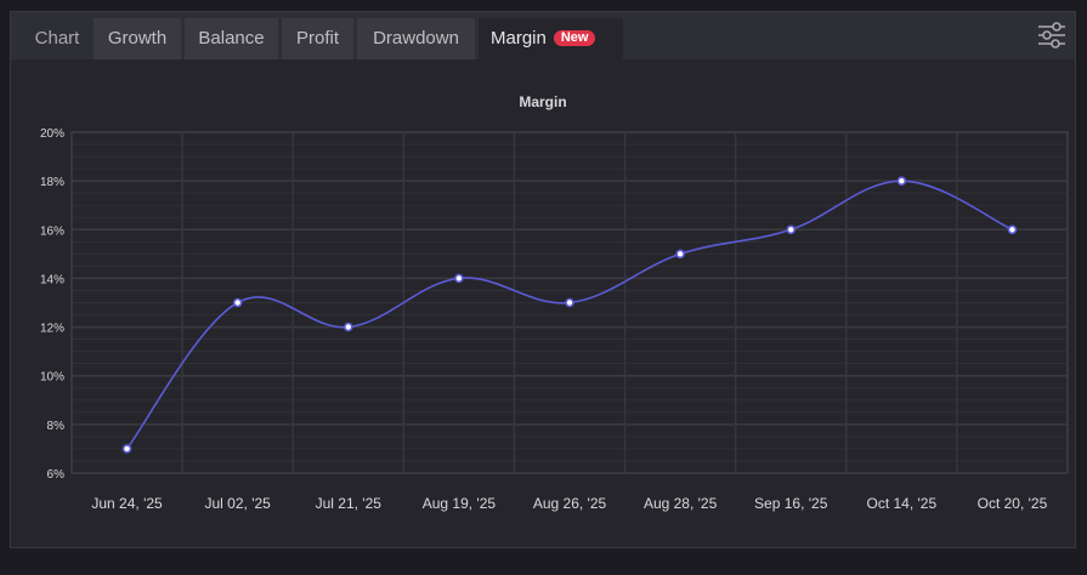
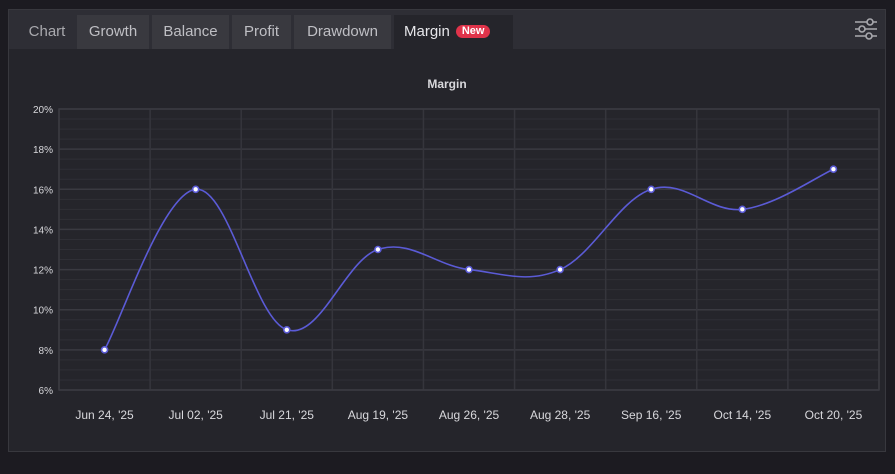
Jun 24, '25: 7% -> 8%
Jul 02, '25: 13% -> 16%
Jul 21, '25: 12% -> 9%
Aug 19, '25: 14% -> 13%
Aug 26, '25: 13% -> 12%
Aug 28, '25: 15% -> 12%
Oct 14, '25: 18% -> 15%
Oct 20, '25: 16% -> 17%
